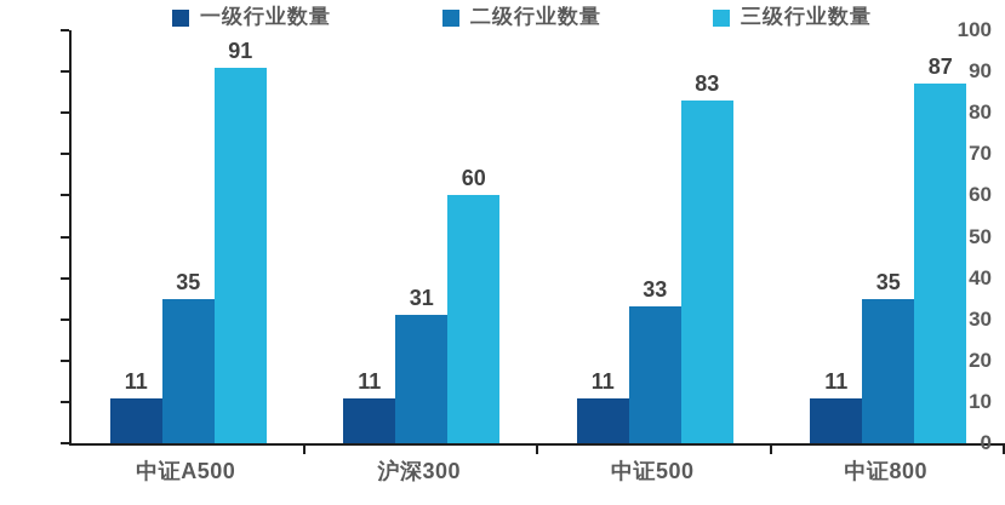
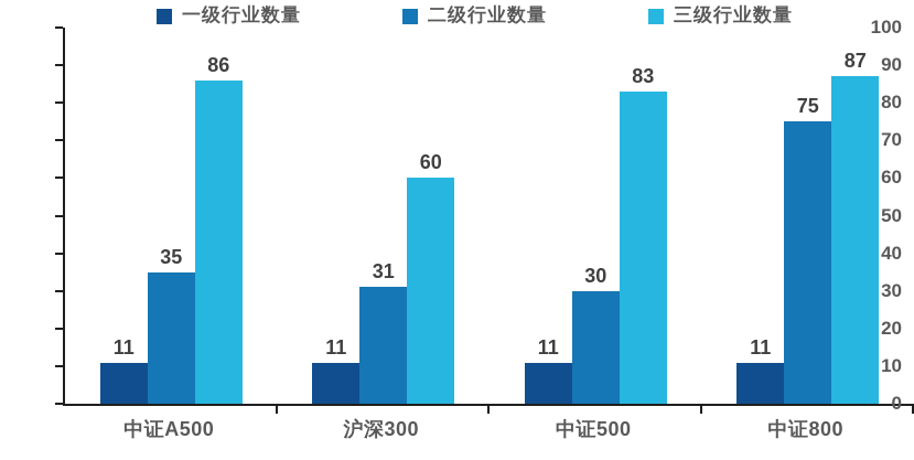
三级行业数量/中证A500: 91 -> 86
二级行业数量/中证500: 33 -> 30
二级行业数量/中证800: 35 -> 75
